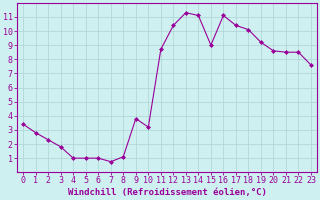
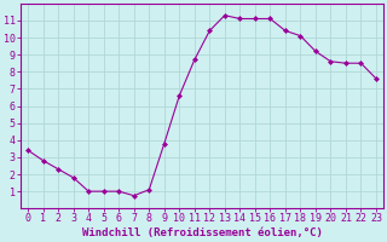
10: 3.2 -> 6.6
15: 9.0 -> 11.1
